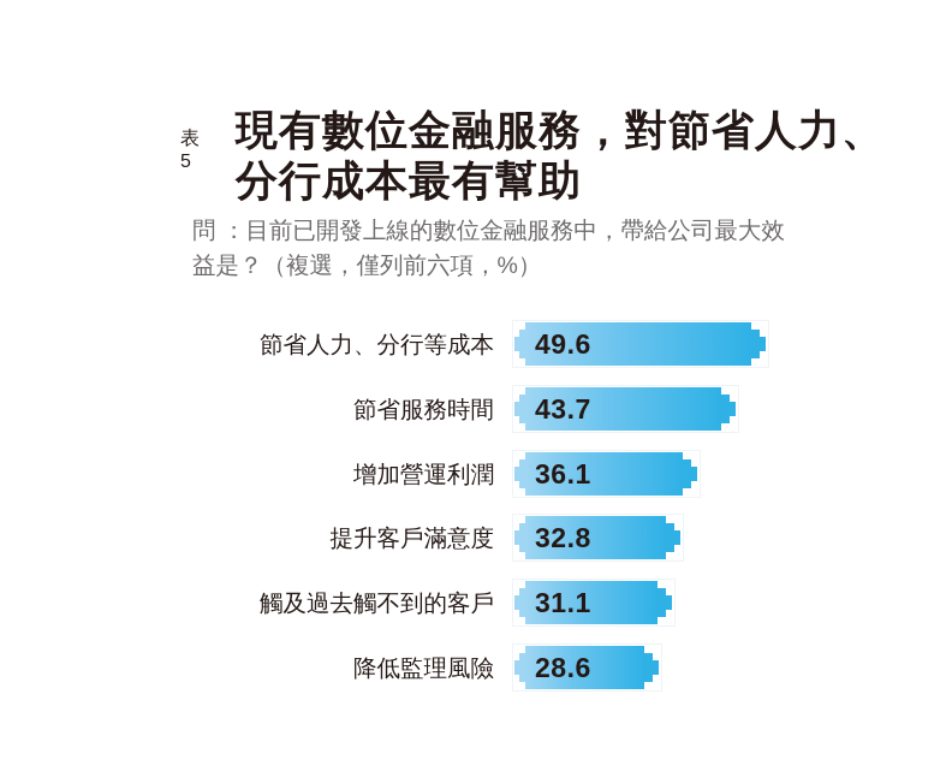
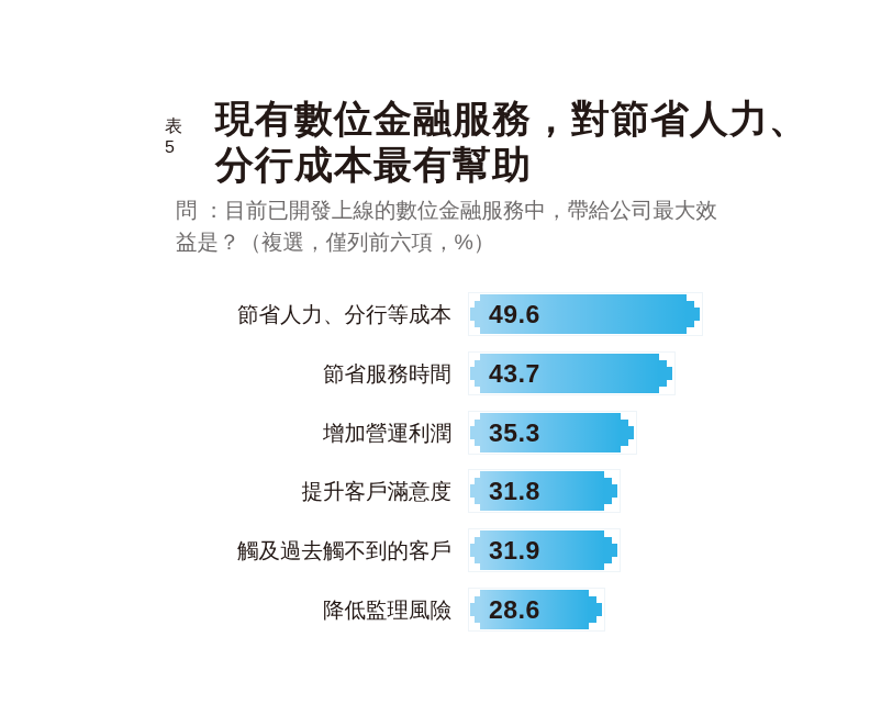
增加營運利潤: 36.1 -> 35.3
提升客戶滿意度: 32.8 -> 31.8
觸及過去觸不到的客戶: 31.1 -> 31.9
